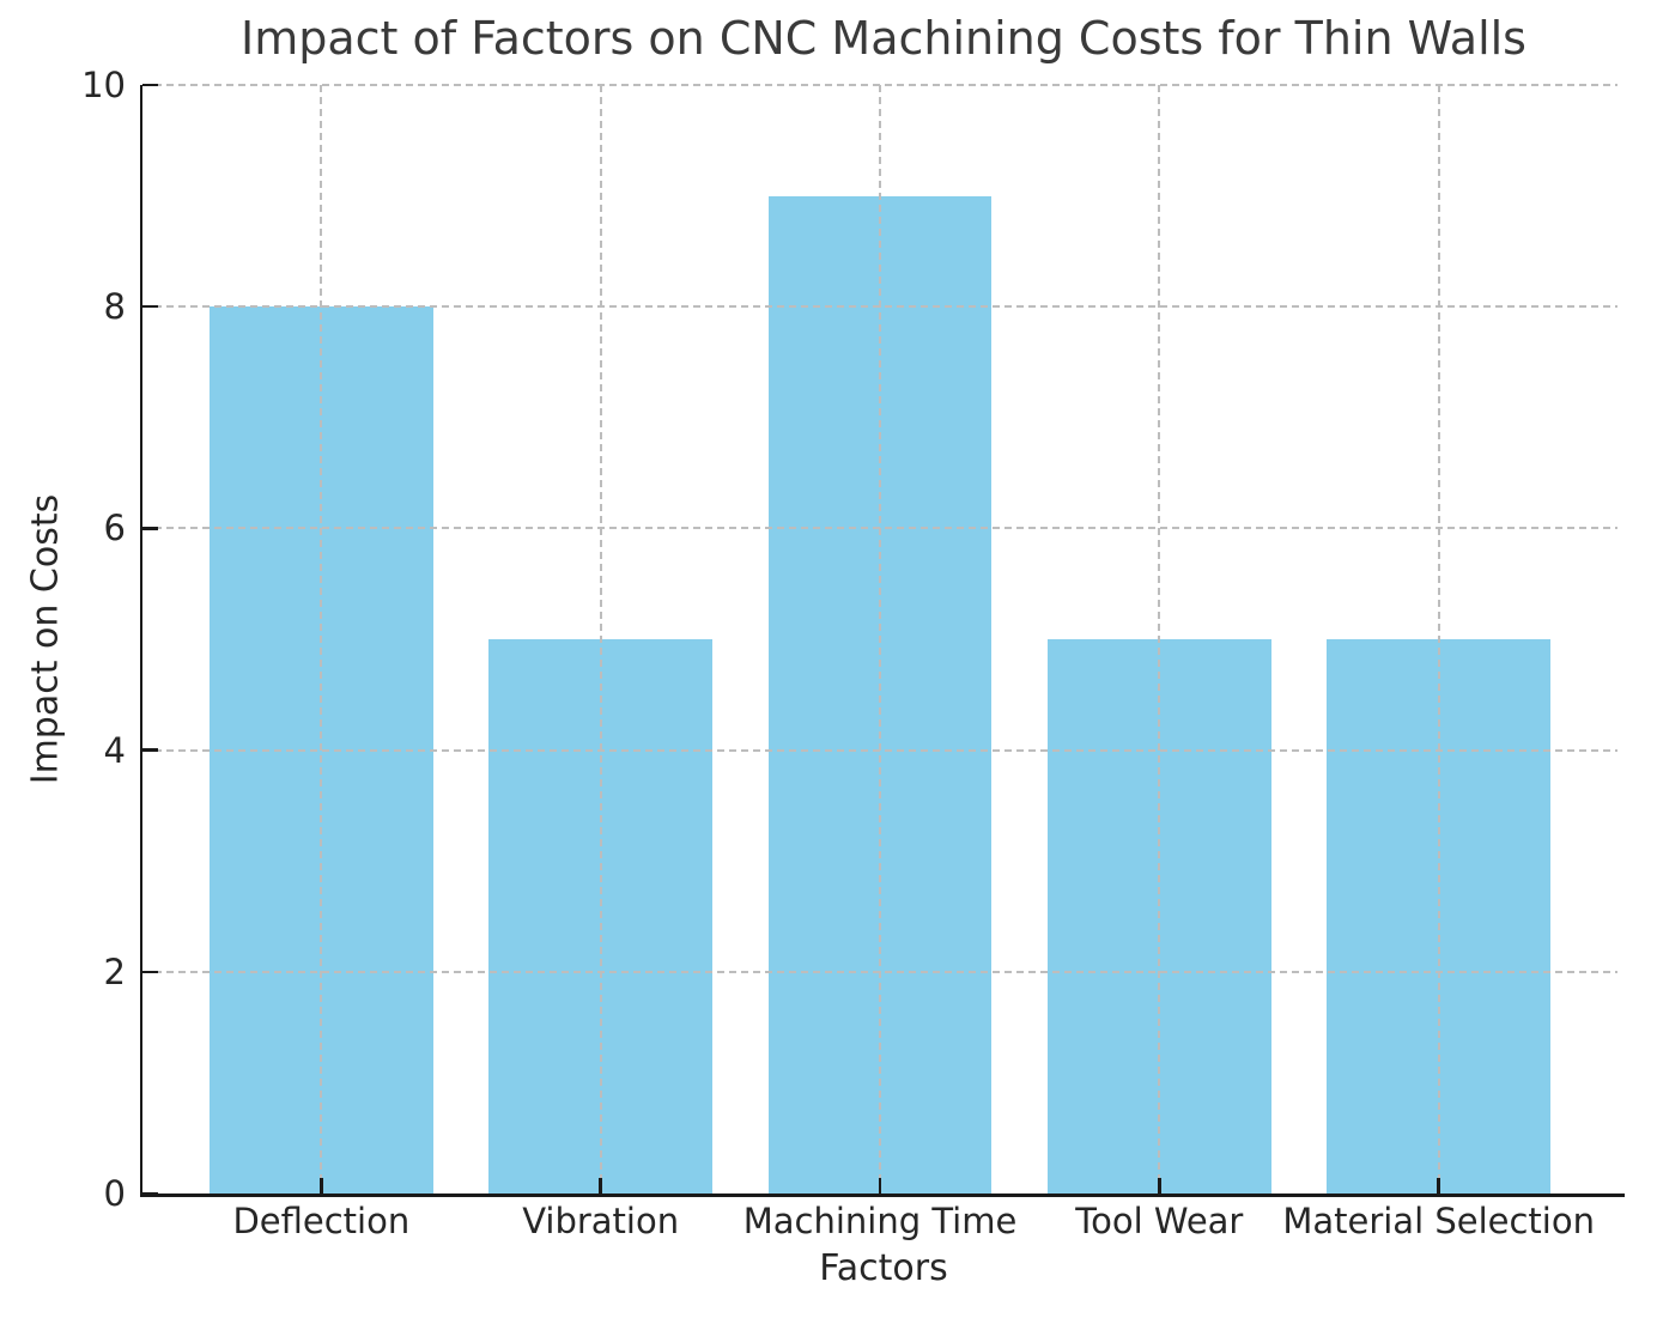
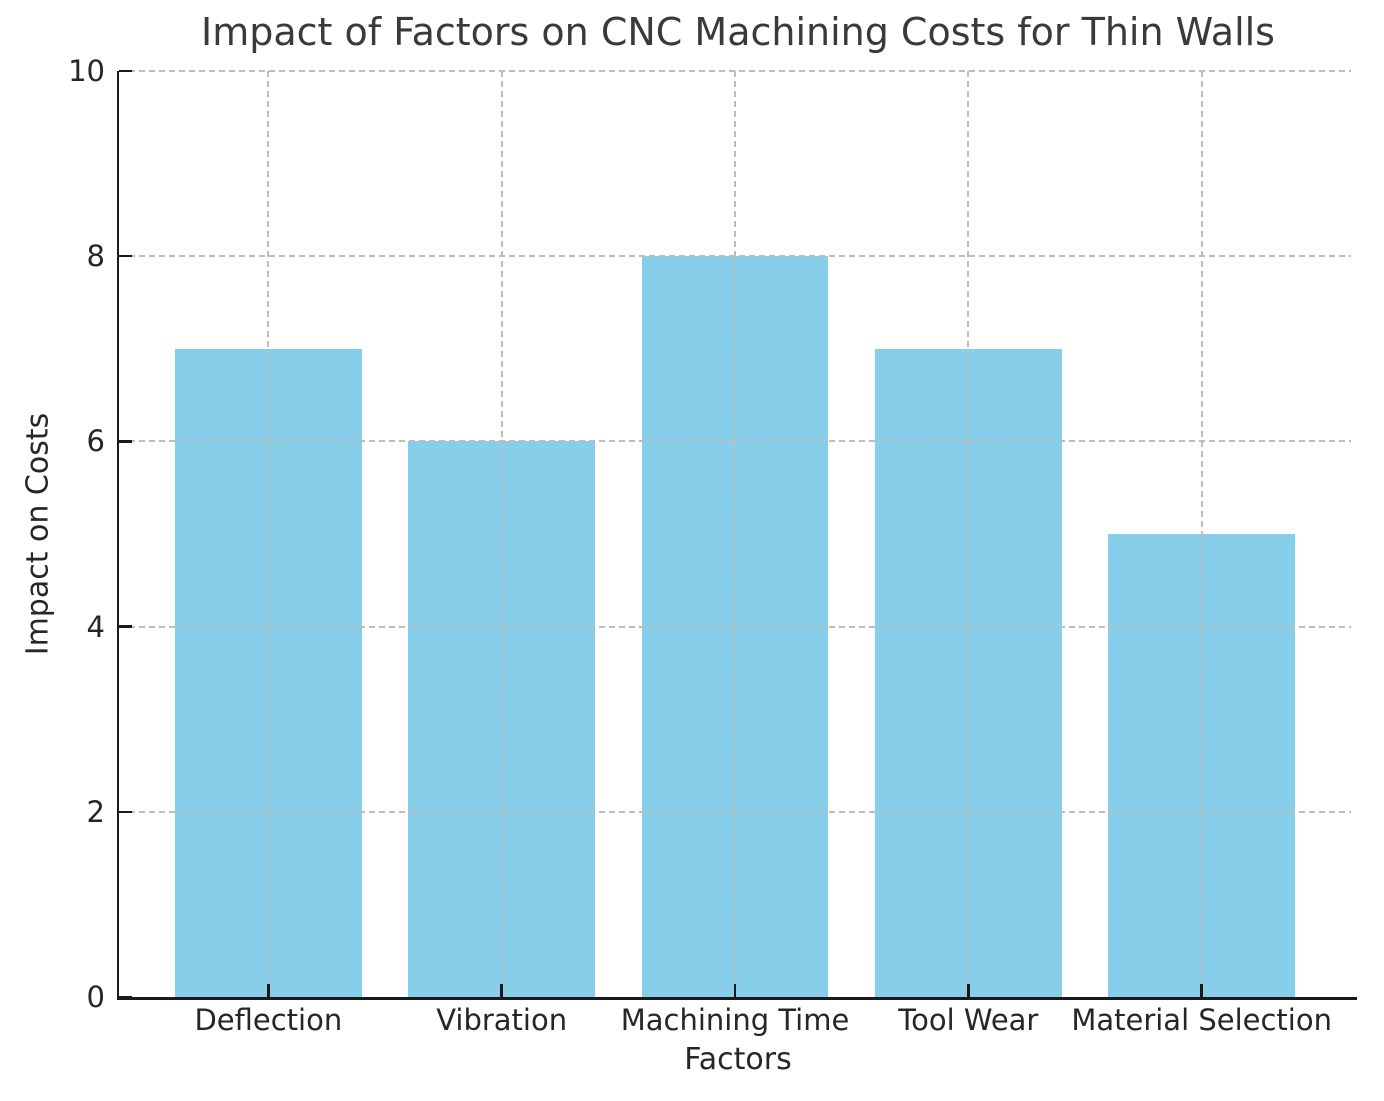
Deflection: 8 -> 7
Vibration: 5 -> 6
Machining Time: 9 -> 8
Tool Wear: 5 -> 7
